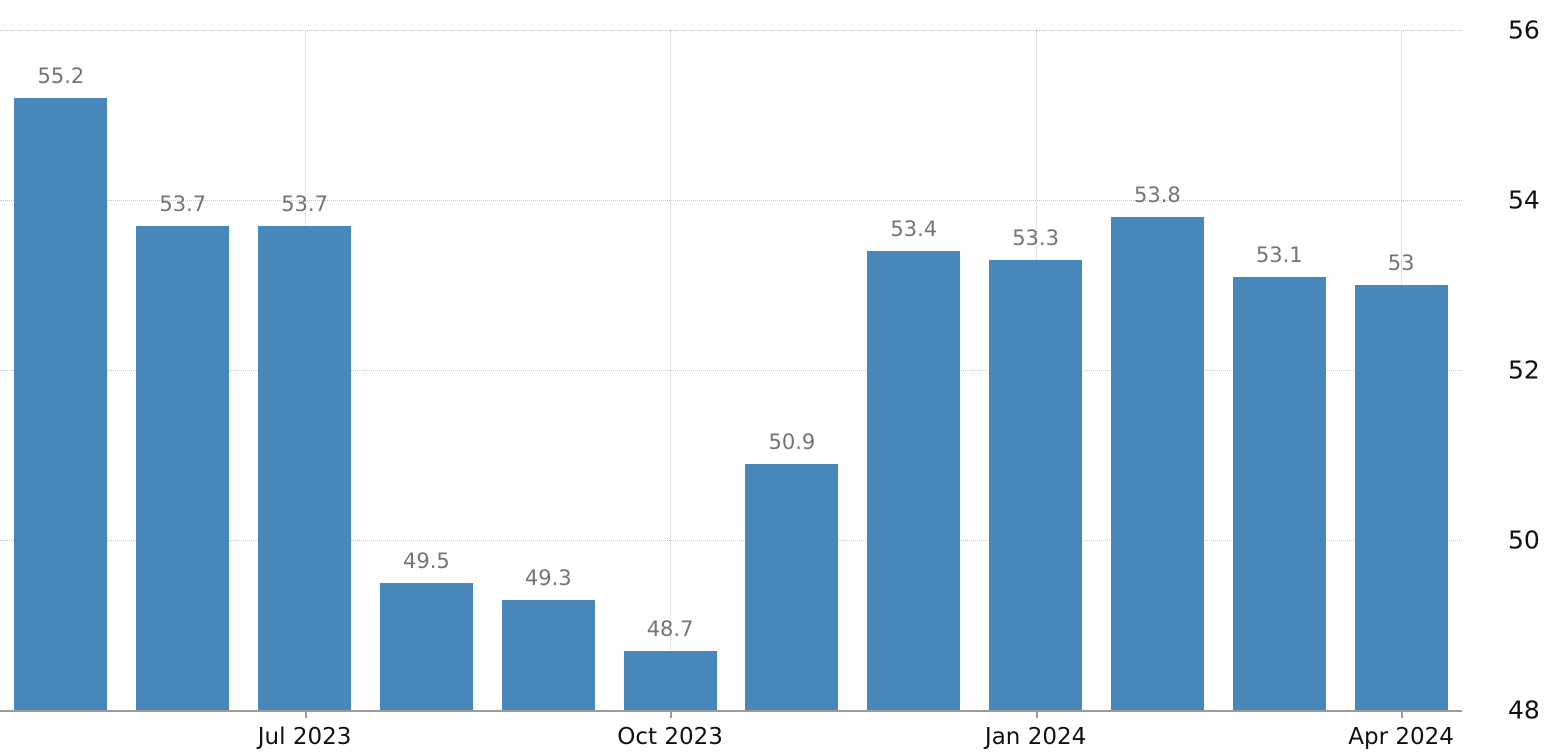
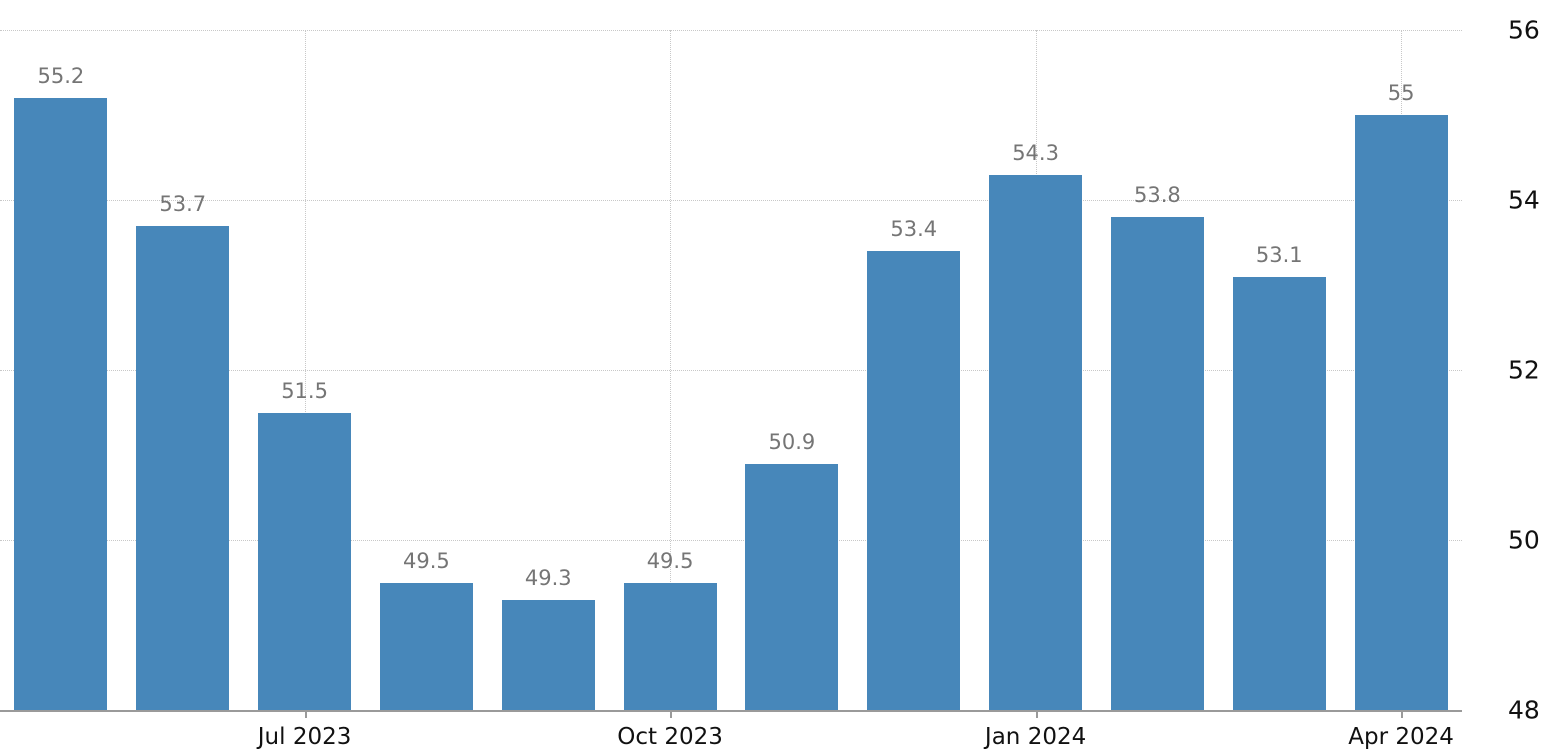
Jul 2023: 53.7 -> 51.5
Oct 2023: 48.7 -> 49.5
Jan 2024: 53.3 -> 54.3
Apr 2024: 53 -> 55
